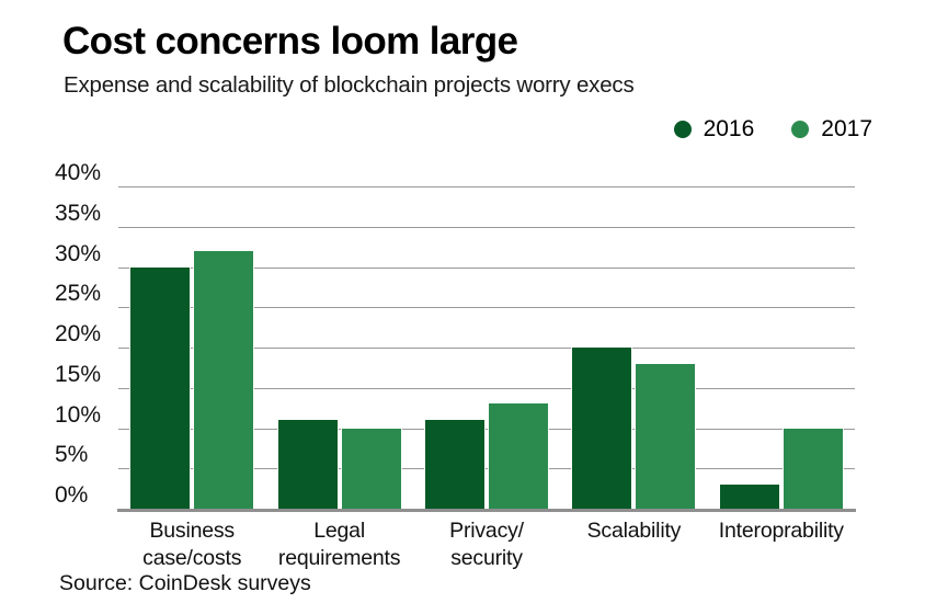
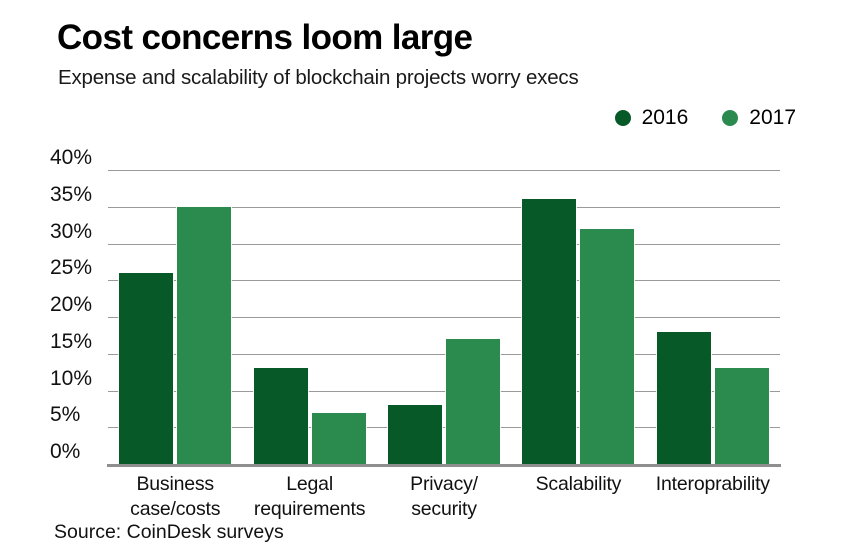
2016/Business case/costs: 30% -> 26%
2017/Business case/costs: 32% -> 35%
2016/Legal requirements: 11% -> 13%
2017/Legal requirements: 10% -> 7%
2016/Privacy/ security: 11% -> 8%
2017/Privacy/ security: 13% -> 17%
2016/Scalability: 20% -> 36%
2017/Scalability: 18% -> 32%
2016/Interoprability: 3% -> 18%
2017/Interoprability: 10% -> 13%
